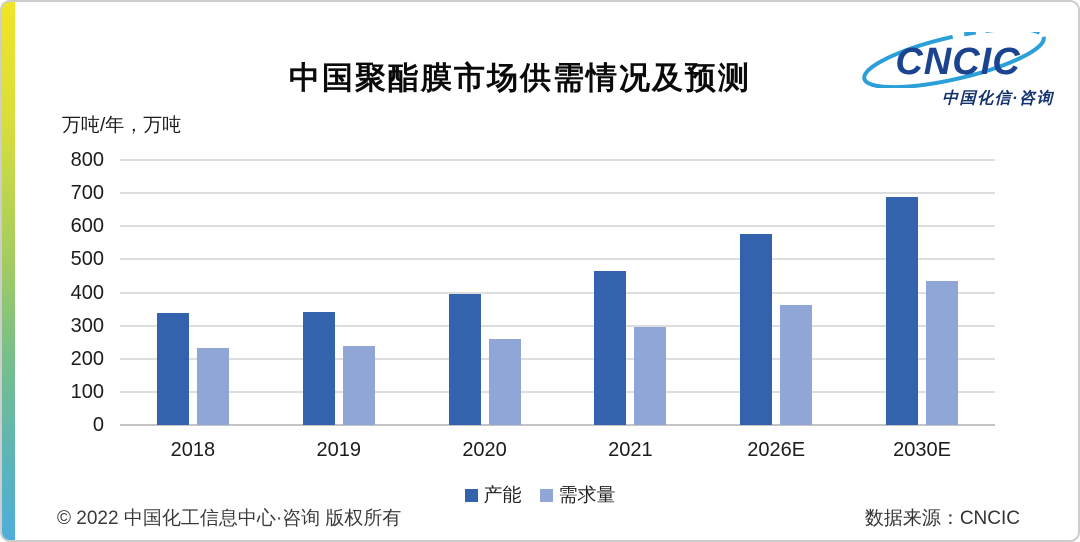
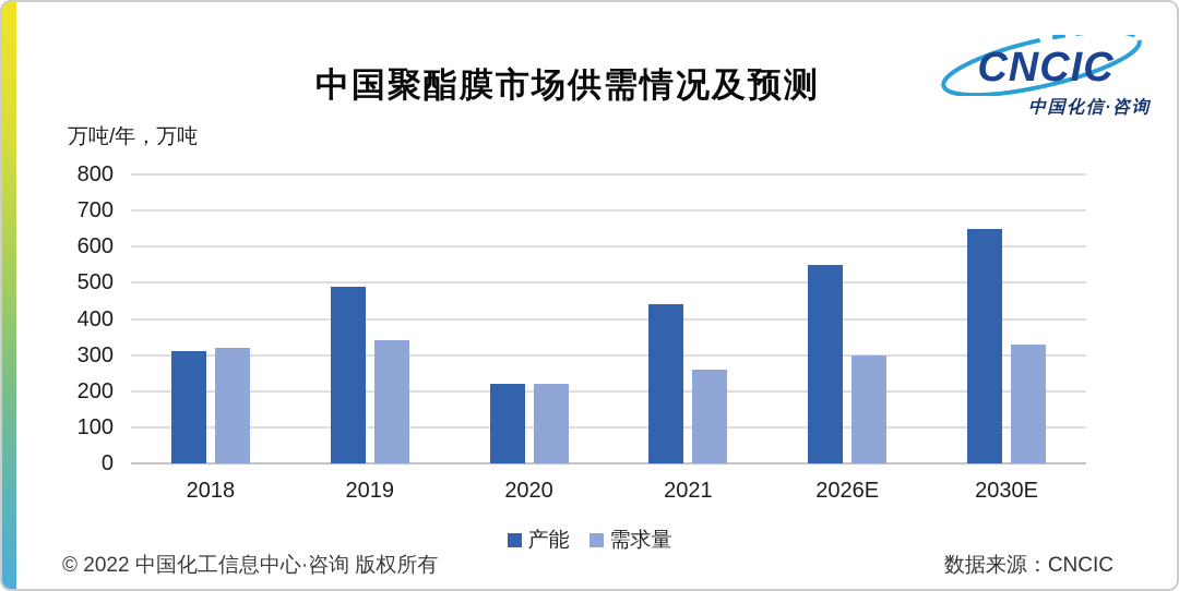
产能/2018: 340 -> 310
需求量/2018: 230 -> 320
产能/2019: 340 -> 490
需求量/2019: 240 -> 340
产能/2020: 400 -> 220
需求量/2020: 260 -> 220
产能/2021: 460 -> 440
需求量/2021: 300 -> 260
产能/2026E: 580 -> 550
需求量/2026E: 360 -> 300
产能/2030E: 690 -> 650
需求量/2030E: 440 -> 330
